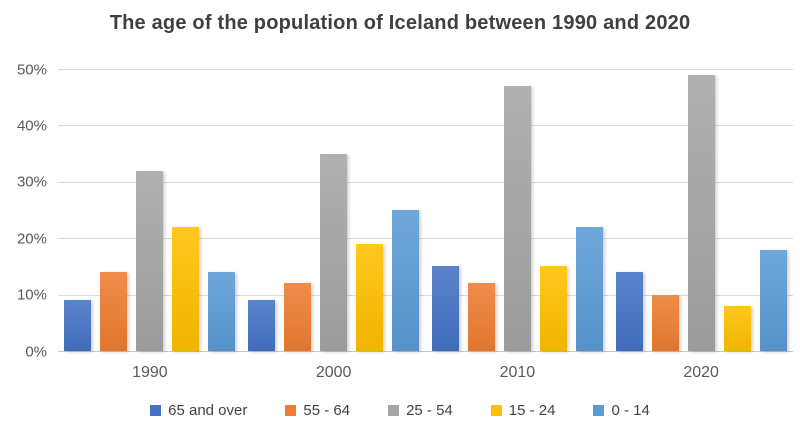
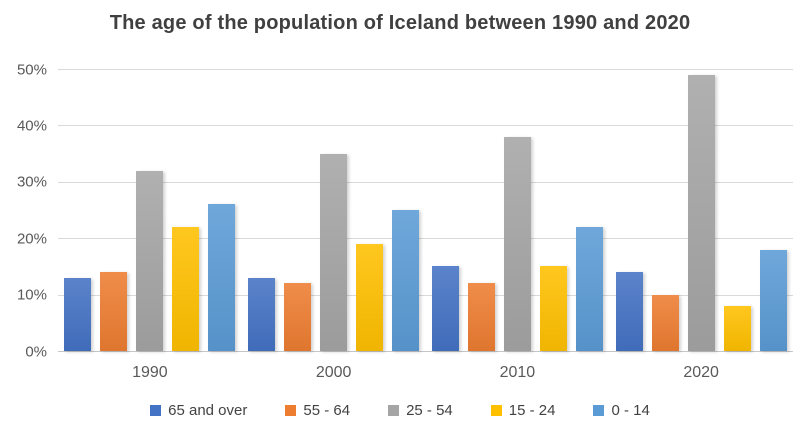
65 and over/1990: 9% -> 13%
0 - 14/1990: 14% -> 26%
65 and over/2000: 9% -> 13%
25 - 54/2010: 47% -> 38%
